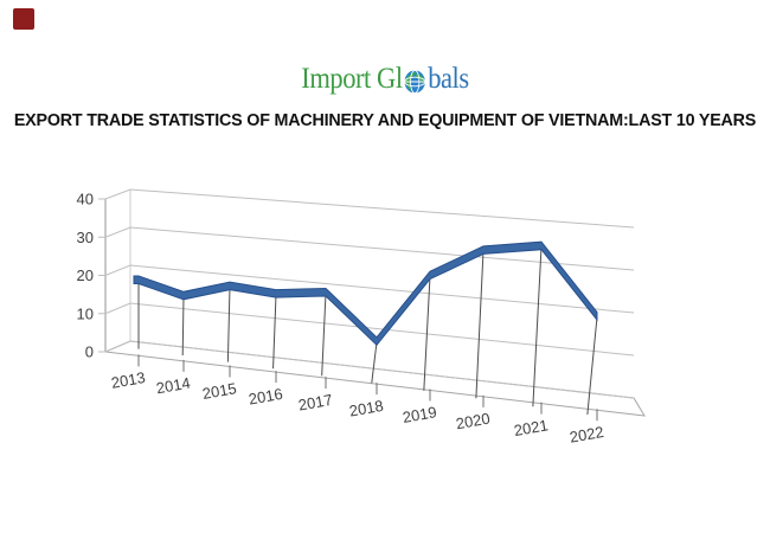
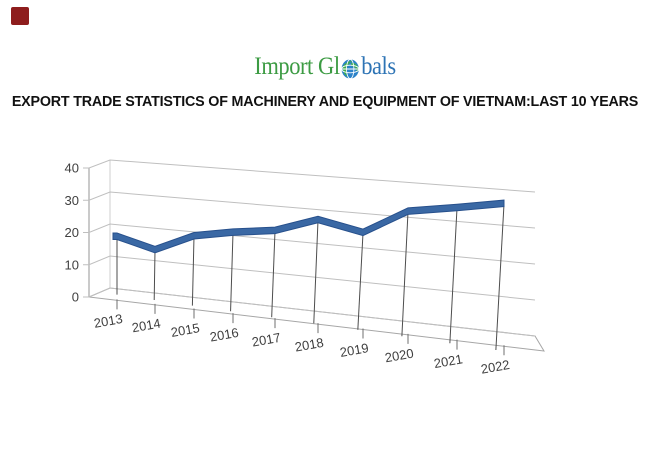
2015: 18 -> 20
2016: 17 -> 21
2017: 18 -> 22
2018: 9 -> 25
2022: 17 -> 30
